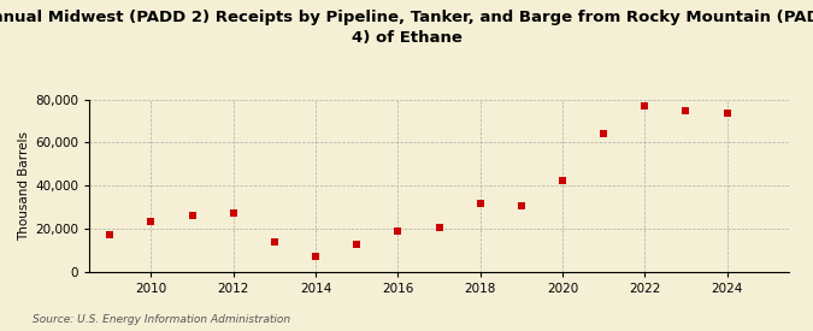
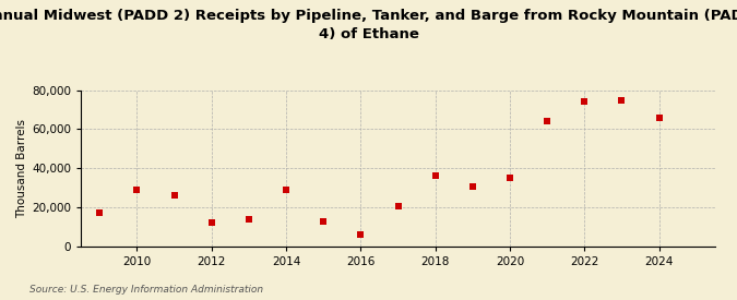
2010: 23,000 -> 29,000
2012: 27,000 -> 12,000
2014: 7,000 -> 29,000
2016: 19,000 -> 6,000
2018: 32,000 -> 36,000
2020: 42,000 -> 35,000
2022: 77,000 -> 74,000
2024: 74,000 -> 66,000
